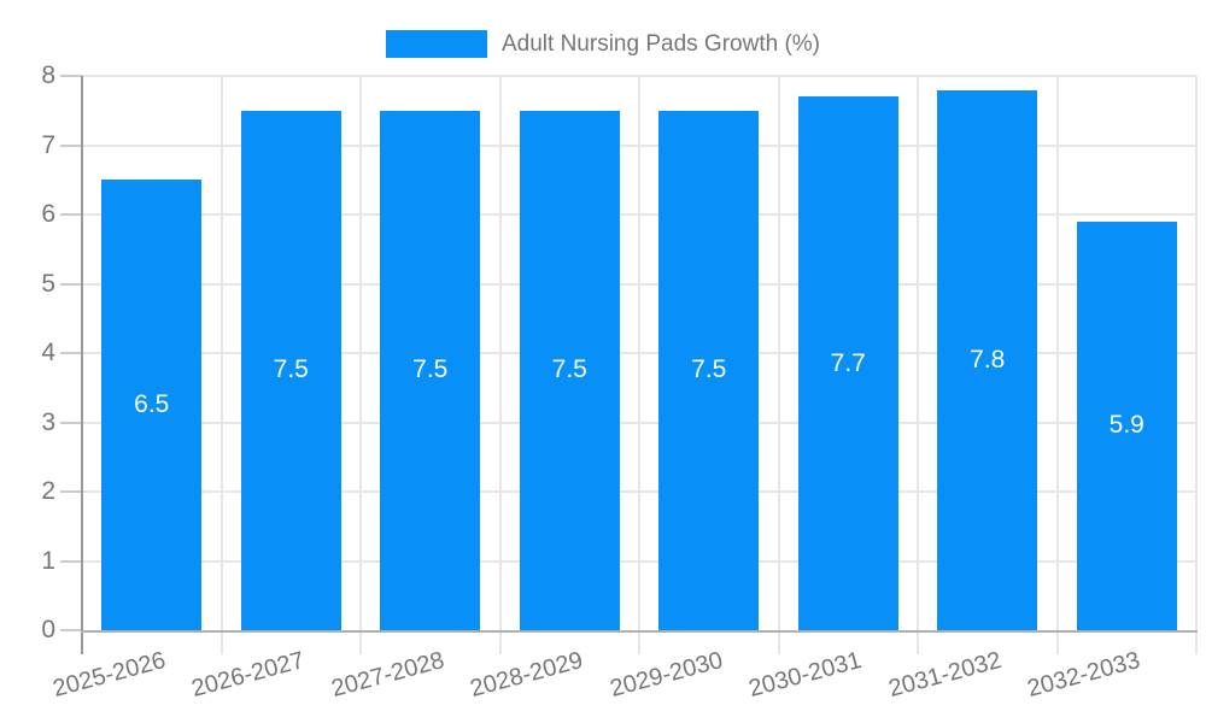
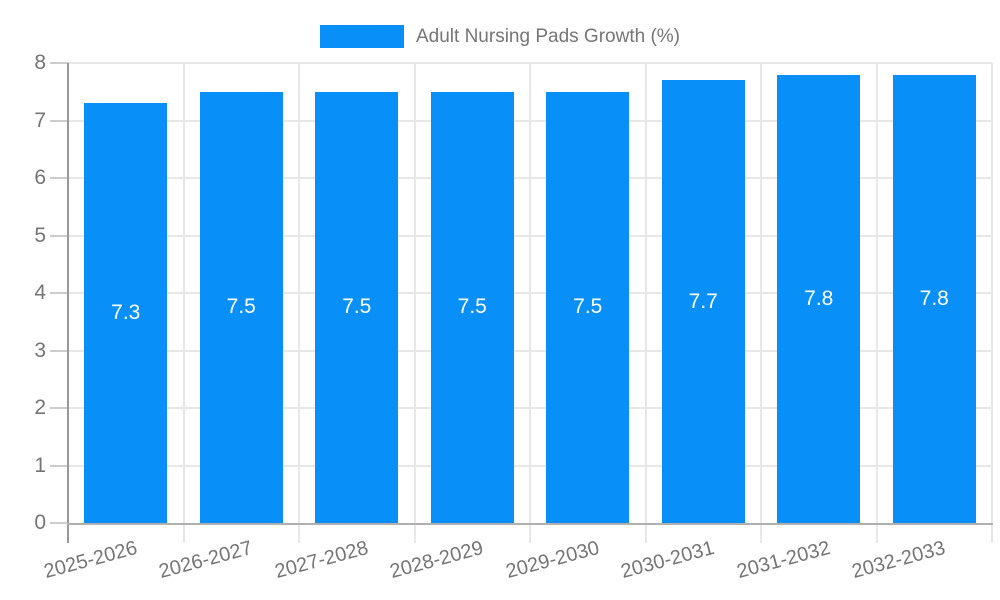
2025-2026: 6.5 -> 7.3
2032-2033: 5.9 -> 7.8
